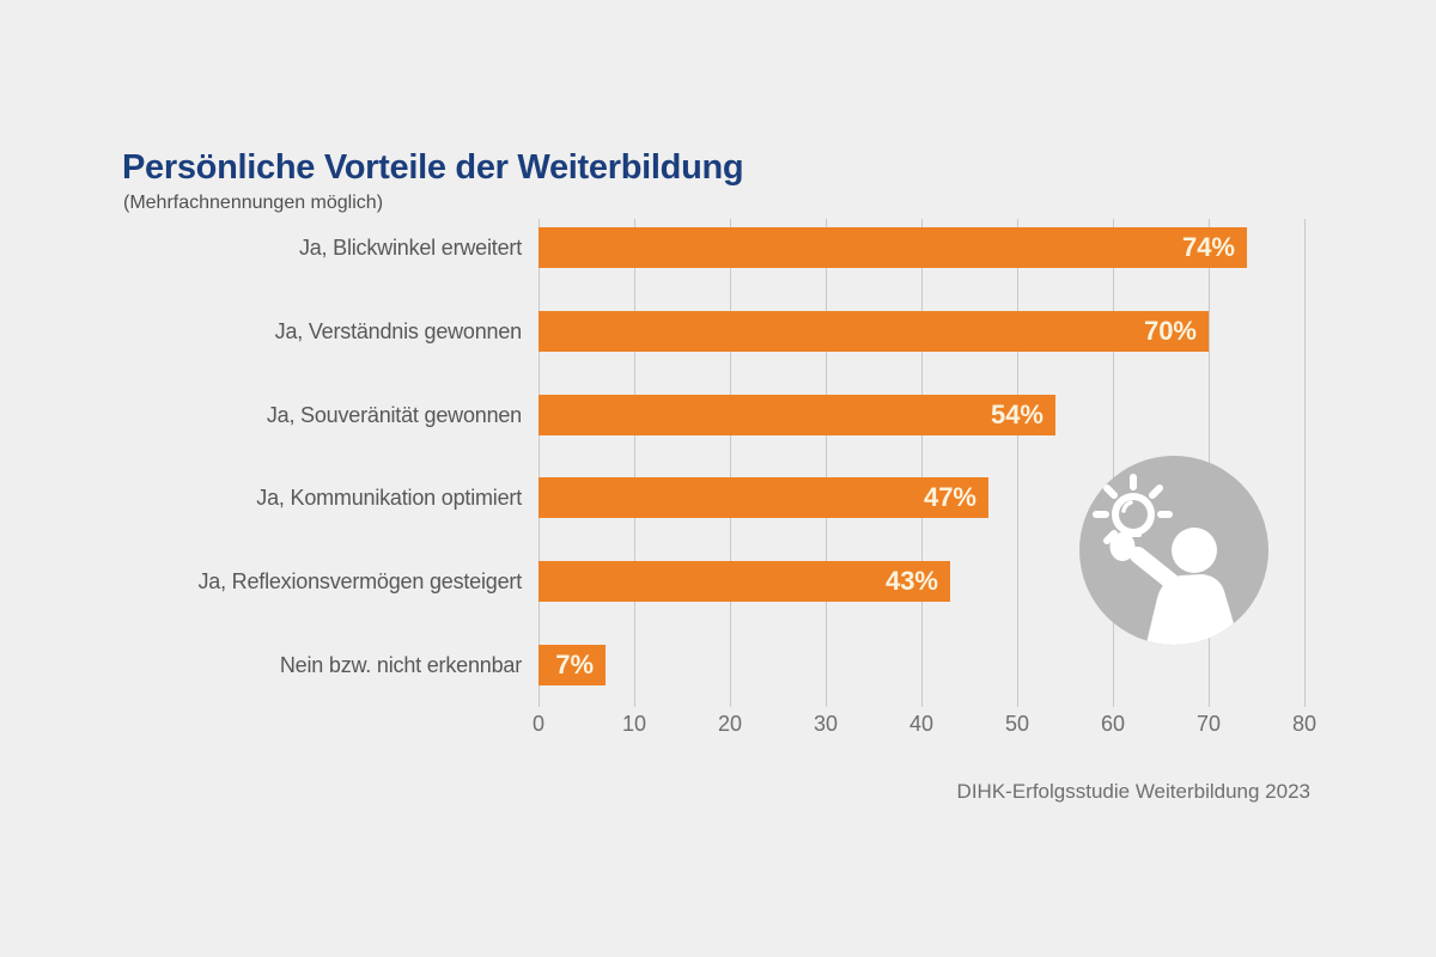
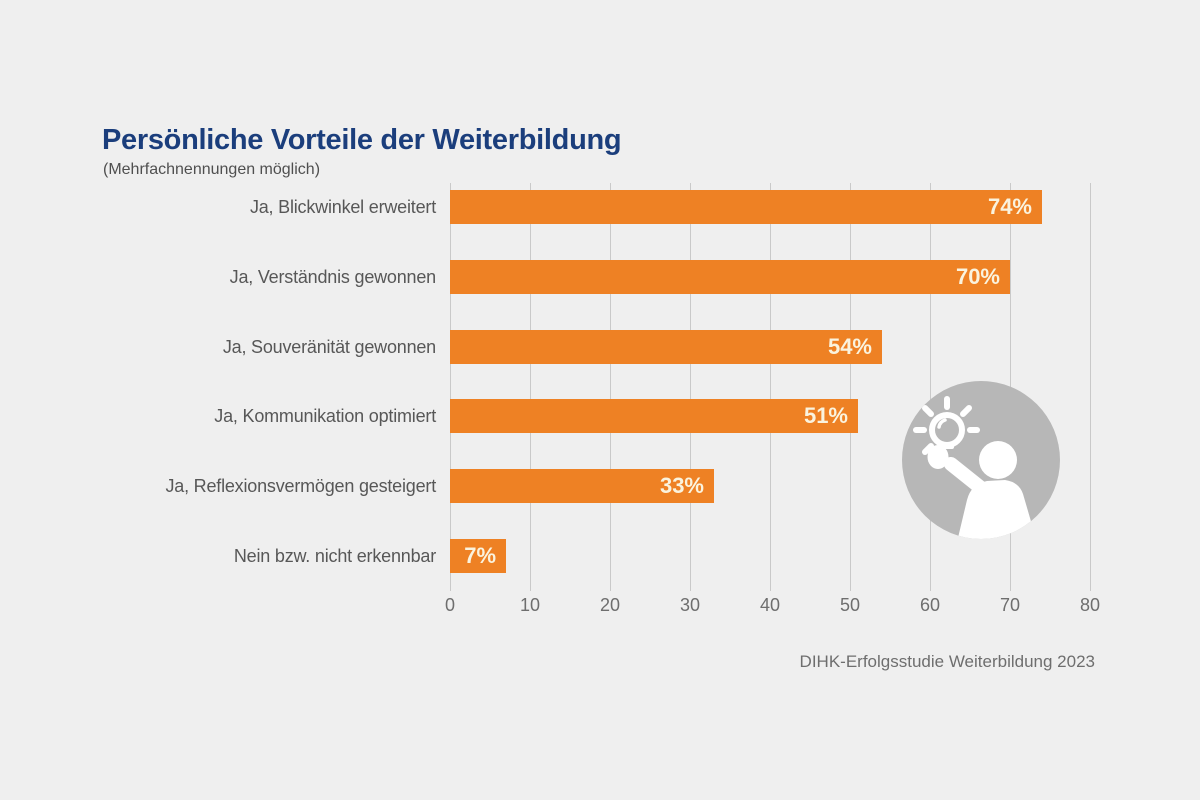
Ja, Kommunikation optimiert: 47% -> 51%
Ja, Reflexionsvermögen gesteigert: 43% -> 33%
